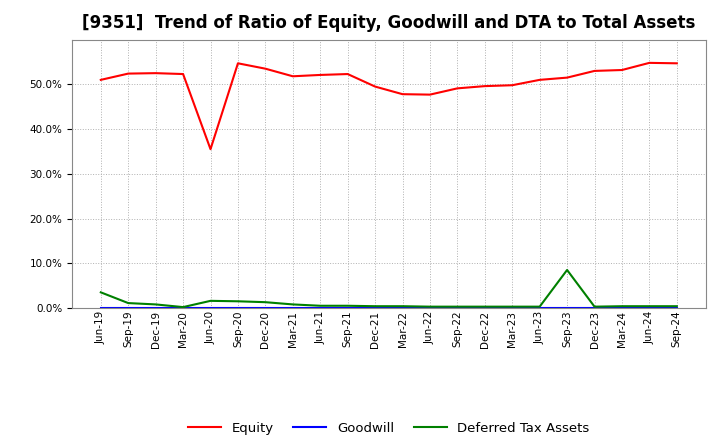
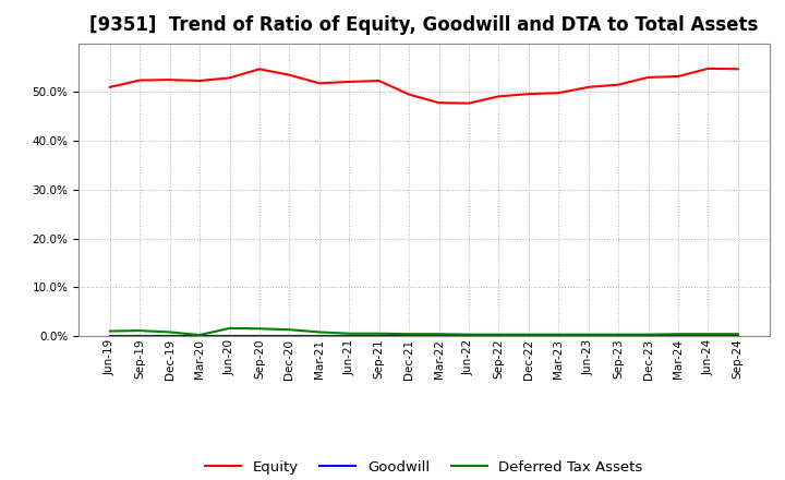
Deferred Tax Assets/Jun-19: 3.5% -> 1.0%
Equity/Jun-20: 35.5% -> 52.9%
Deferred Tax Assets/Sep-23: 8.5% -> 0.3%
